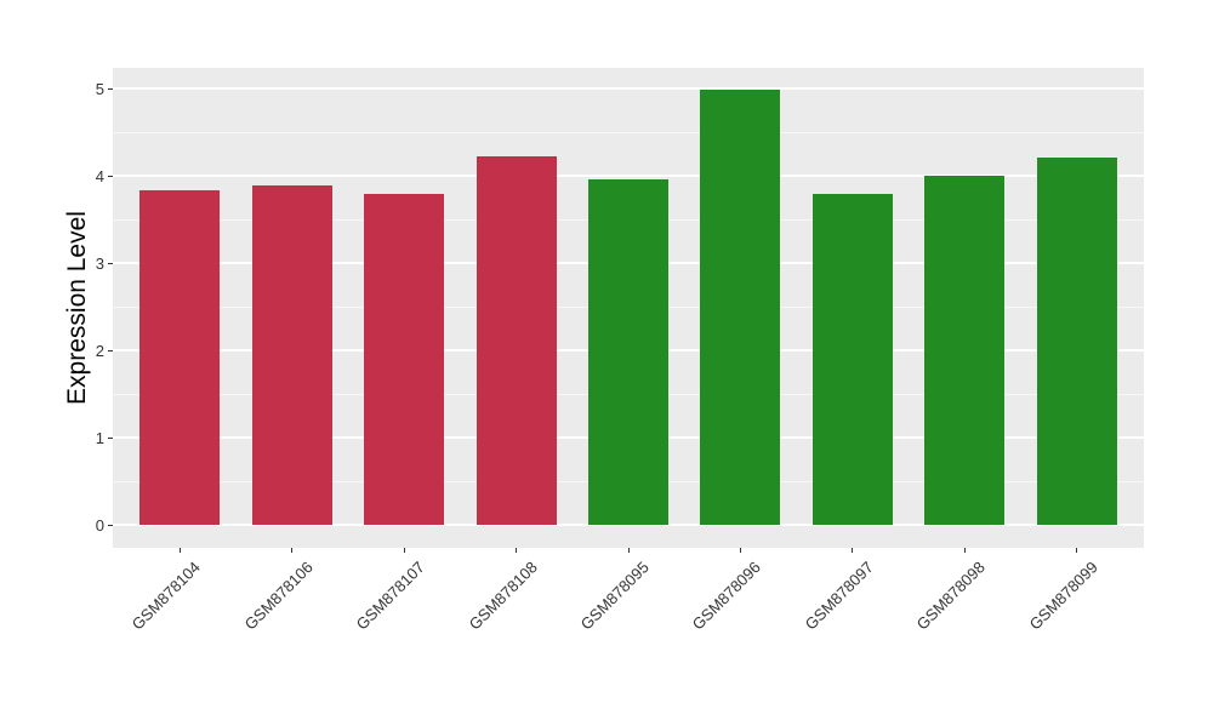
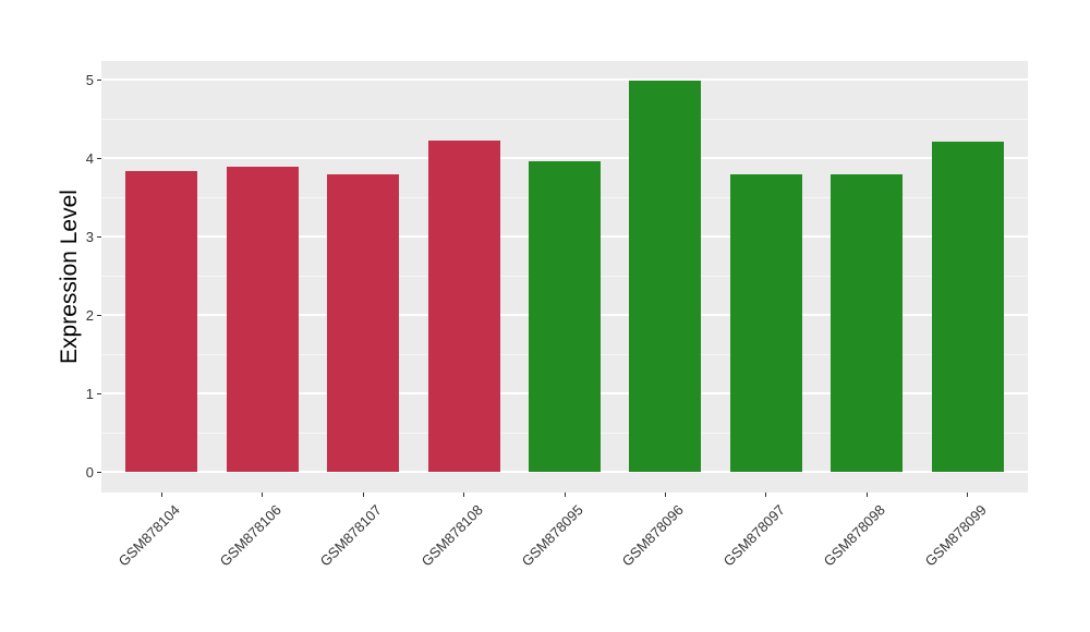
GSM878098: 4.0 -> 3.8
